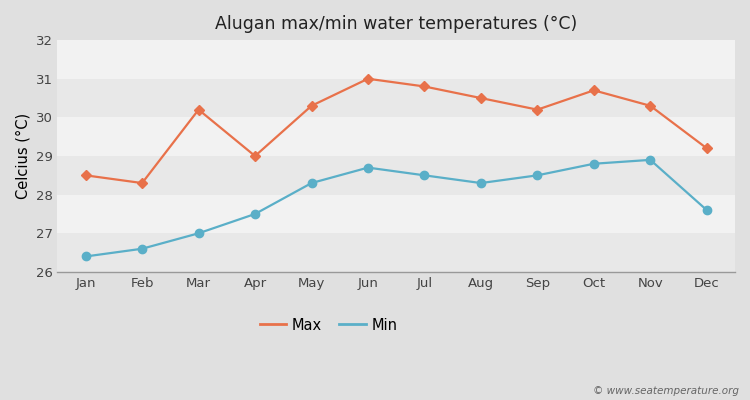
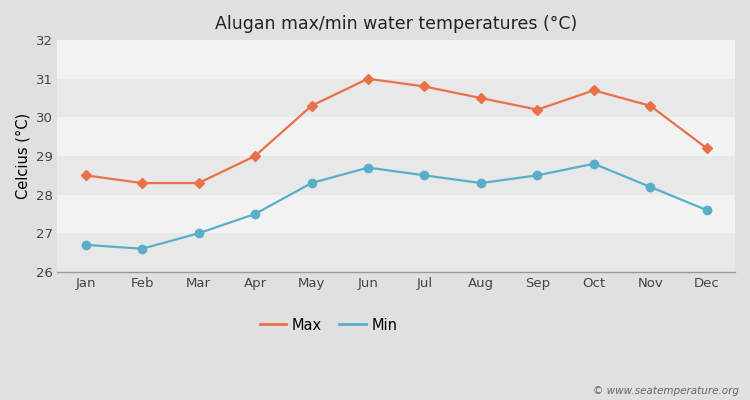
Min/Jan: 26.4 -> 26.7
Max/Mar: 30.2 -> 28.3
Min/Nov: 28.9 -> 28.2
